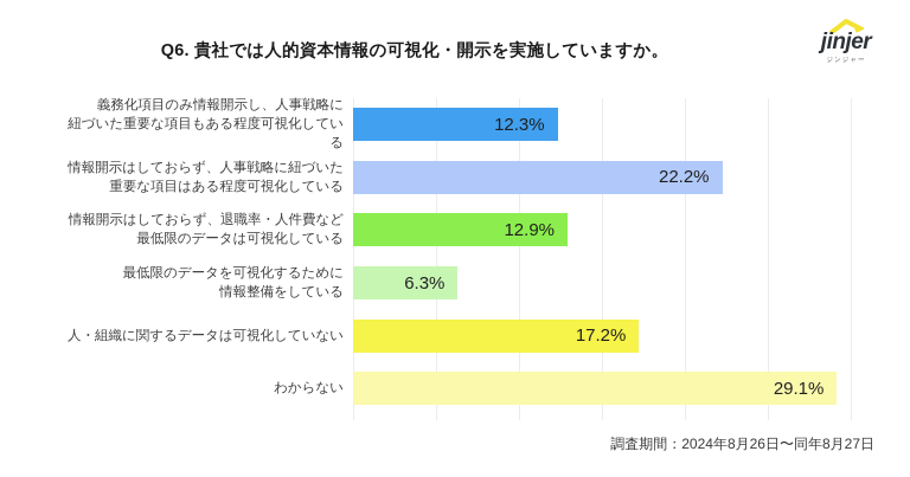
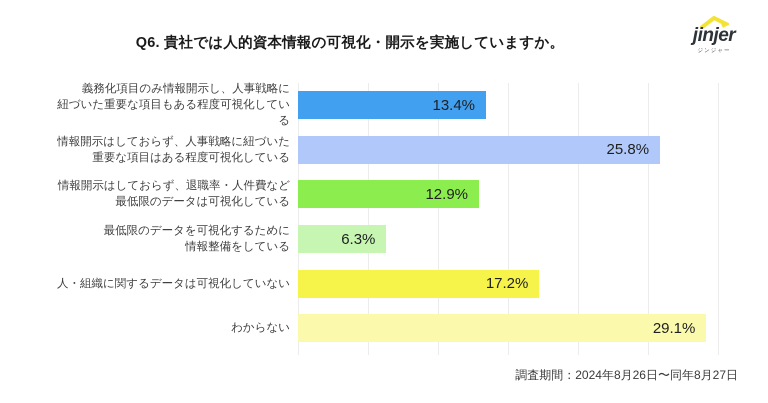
義務化項目のみ情報開示し、人事戦略に 紐づいた重要な項目もある程度可視化している: 12.3% -> 13.4%
情報開示はしておらず、人事戦略に紐づいた 重要な項目はある程度可視化している: 22.2% -> 25.8%
